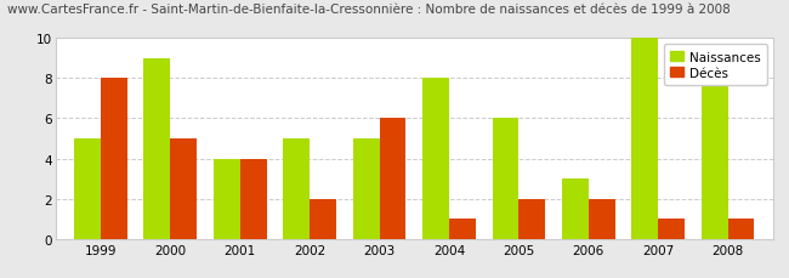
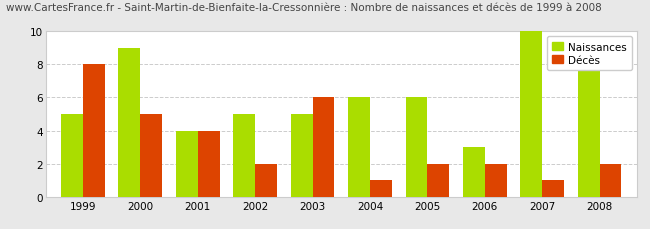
Naissances/2004: 8 -> 6
Décès/2008: 1 -> 2
